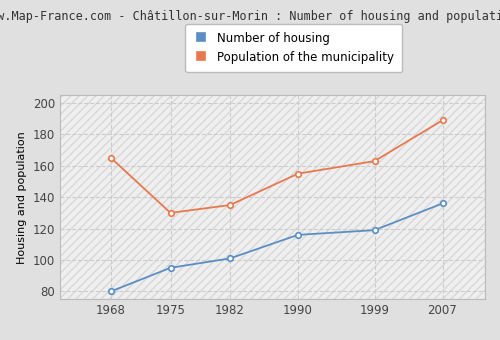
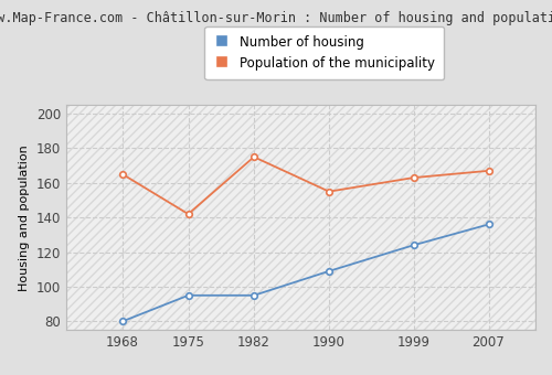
Population of the municipality/1975: 130 -> 142
Number of housing/1982: 101 -> 95
Population of the municipality/1982: 135 -> 175
Number of housing/1990: 116 -> 109
Number of housing/1999: 119 -> 124
Population of the municipality/2007: 189 -> 167
